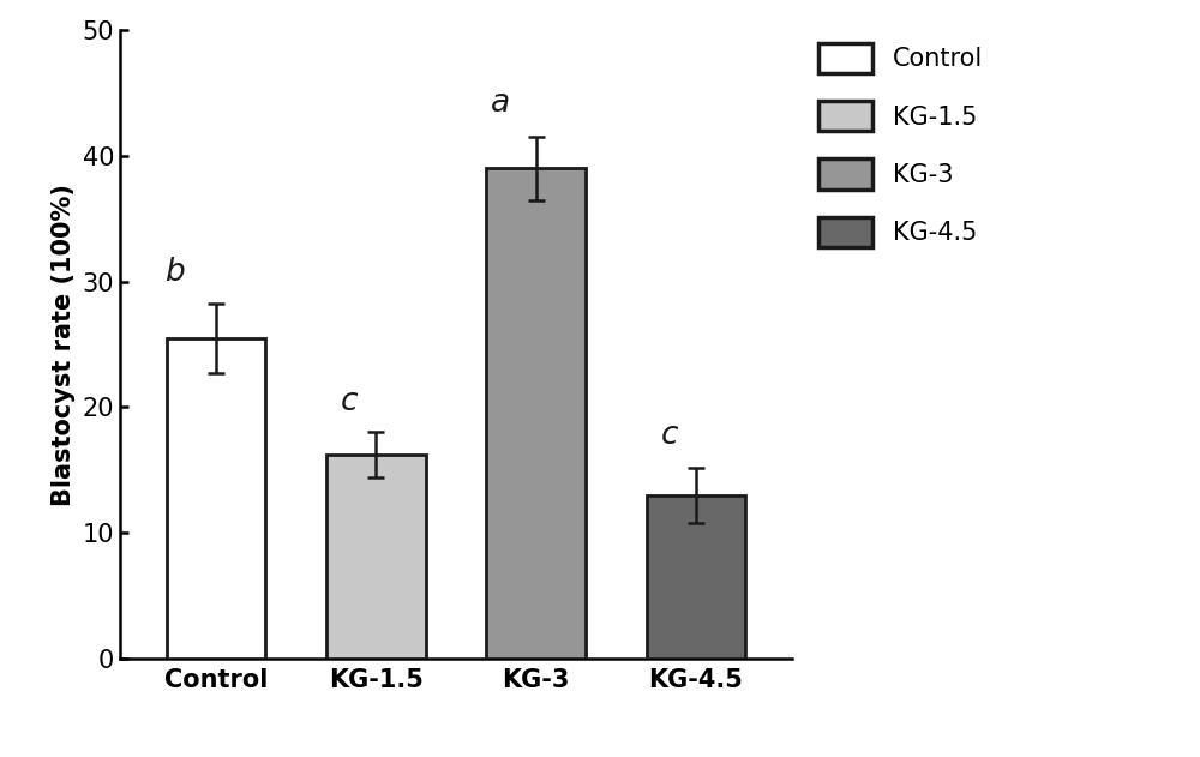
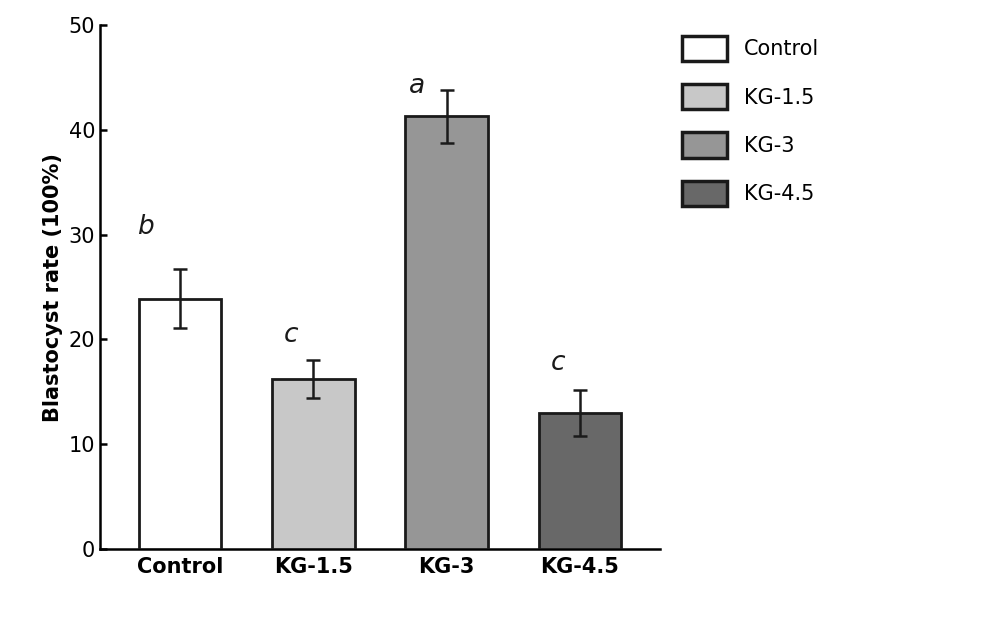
Control: 25.5 -> 23.9
KG-3: 39.0 -> 41.3
